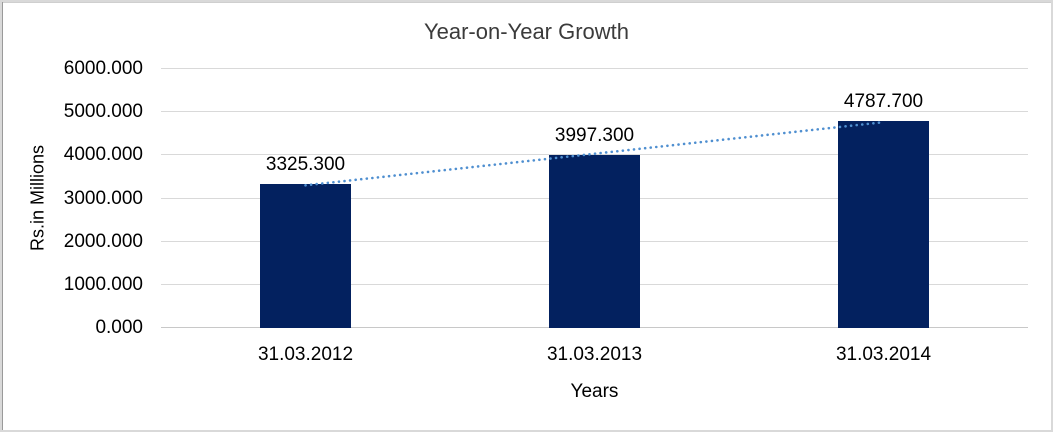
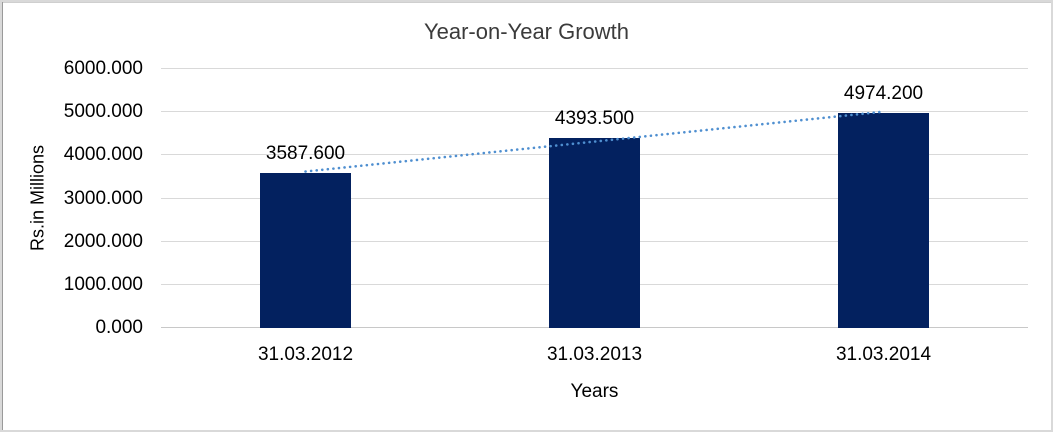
31.03.2012: 3325.300 -> 3587.600
31.03.2013: 3997.300 -> 4393.500
31.03.2014: 4787.700 -> 4974.200
